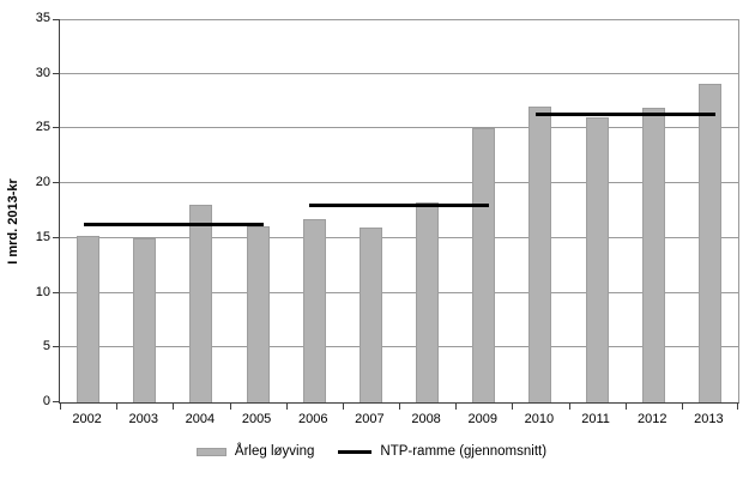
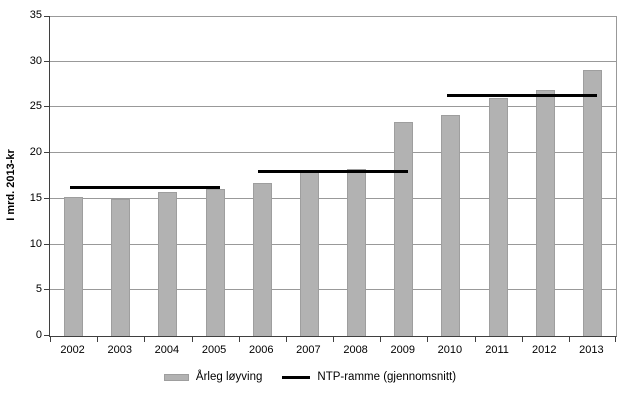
2004: 18 -> 16
2007: 16 -> 18
2009: 25 -> 23
2010: 27 -> 24
